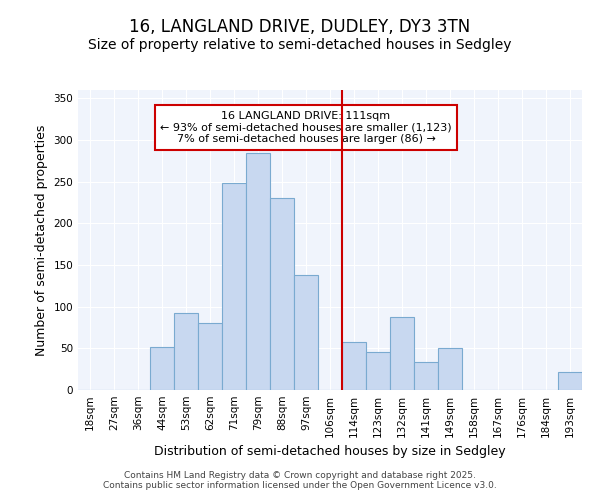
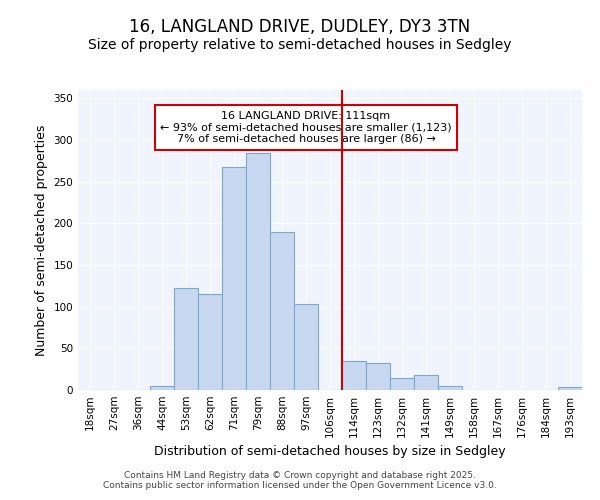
44sqm: 52 -> 5
53sqm: 92 -> 122
62sqm: 80 -> 115
71sqm: 248 -> 268
88sqm: 230 -> 190
97sqm: 138 -> 103
114sqm: 58 -> 35
123sqm: 46 -> 32
132sqm: 88 -> 15
141sqm: 34 -> 18
149sqm: 50 -> 5
193sqm: 22 -> 4
